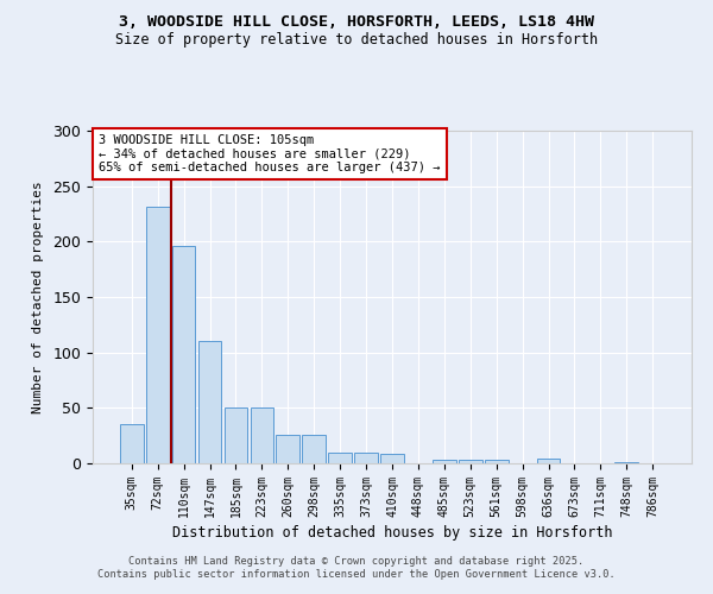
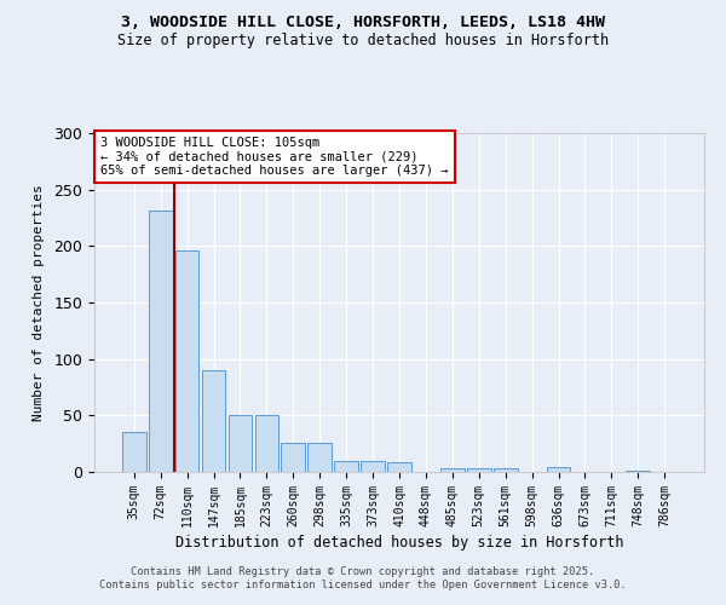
147sqm: 110 -> 90
